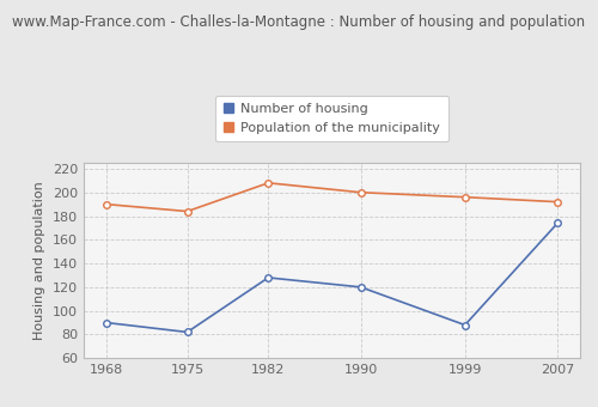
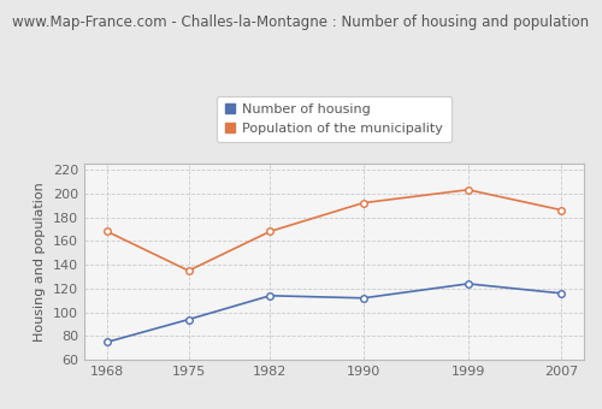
Number of housing/1968: 90 -> 75
Population of the municipality/1968: 190 -> 168
Number of housing/1975: 82 -> 94
Population of the municipality/1975: 184 -> 135
Number of housing/1982: 128 -> 114
Population of the municipality/1982: 208 -> 168
Number of housing/1990: 120 -> 112
Population of the municipality/1990: 200 -> 192
Number of housing/1999: 88 -> 124
Population of the municipality/1999: 196 -> 203
Number of housing/2007: 174 -> 116
Population of the municipality/2007: 192 -> 186
